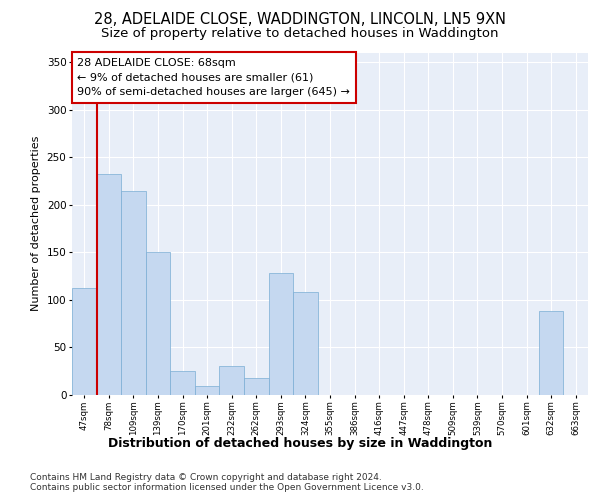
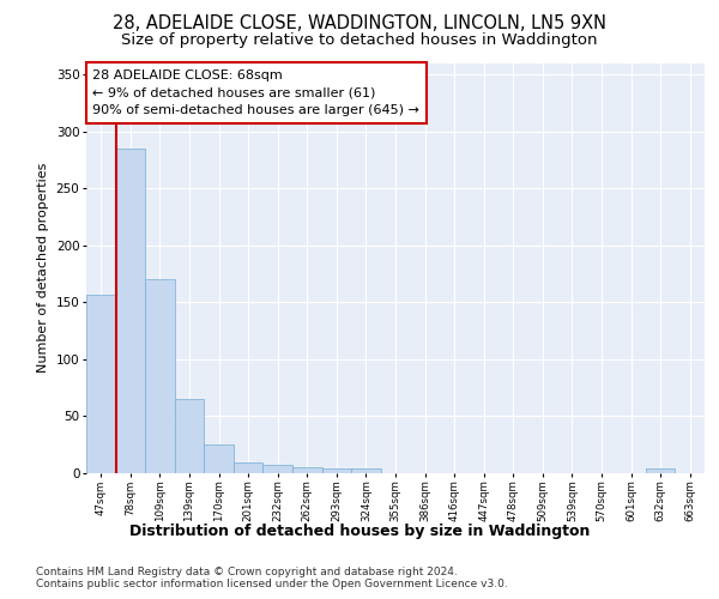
47sqm: 112 -> 157
78sqm: 232 -> 285
109sqm: 214 -> 170
139sqm: 150 -> 65
232sqm: 30 -> 7
262sqm: 18 -> 5
293sqm: 128 -> 4
324sqm: 108 -> 4
632sqm: 88 -> 4
